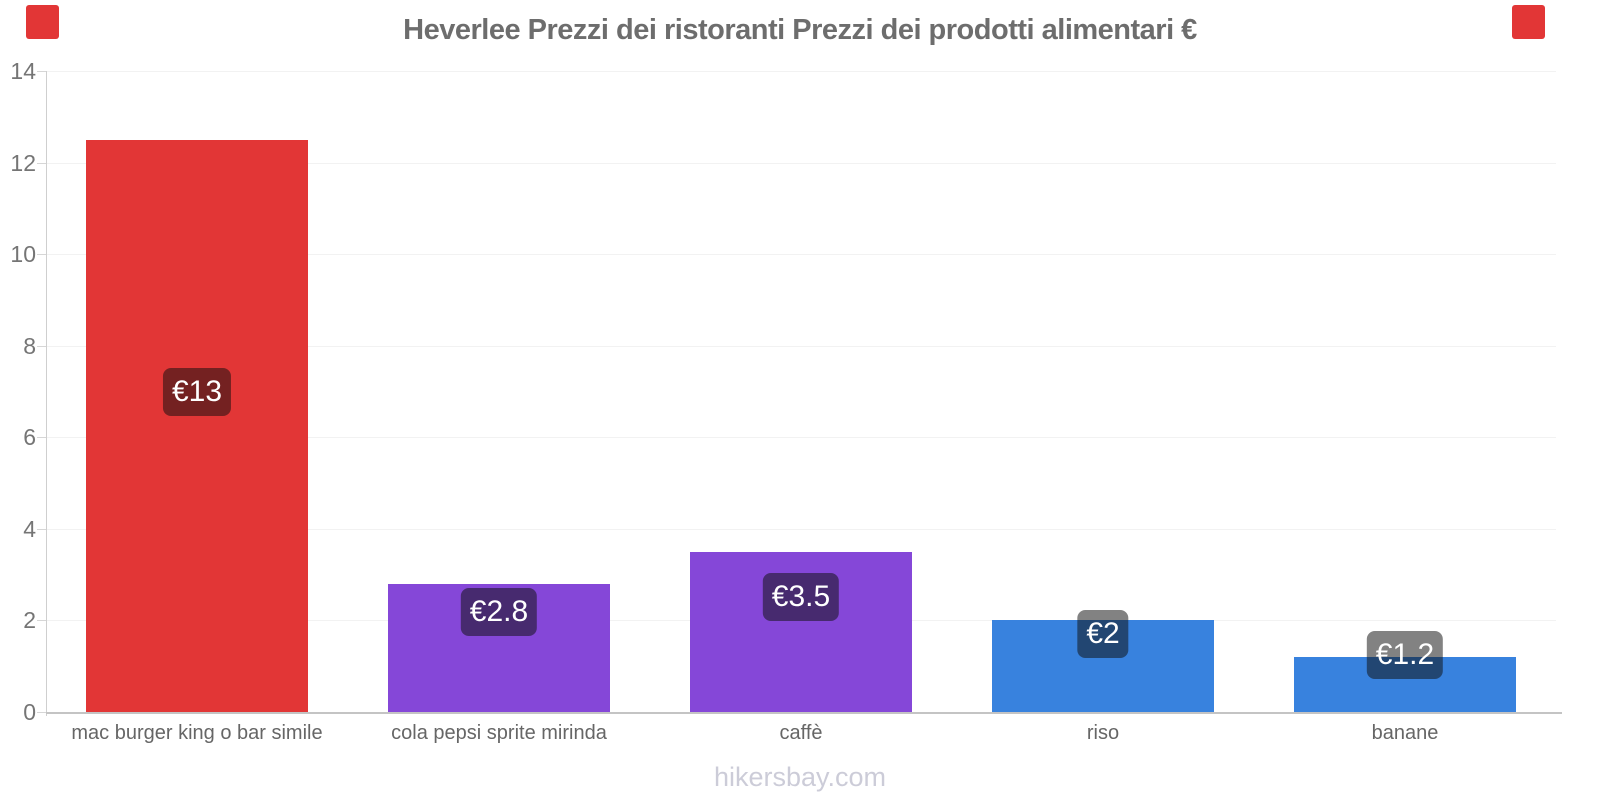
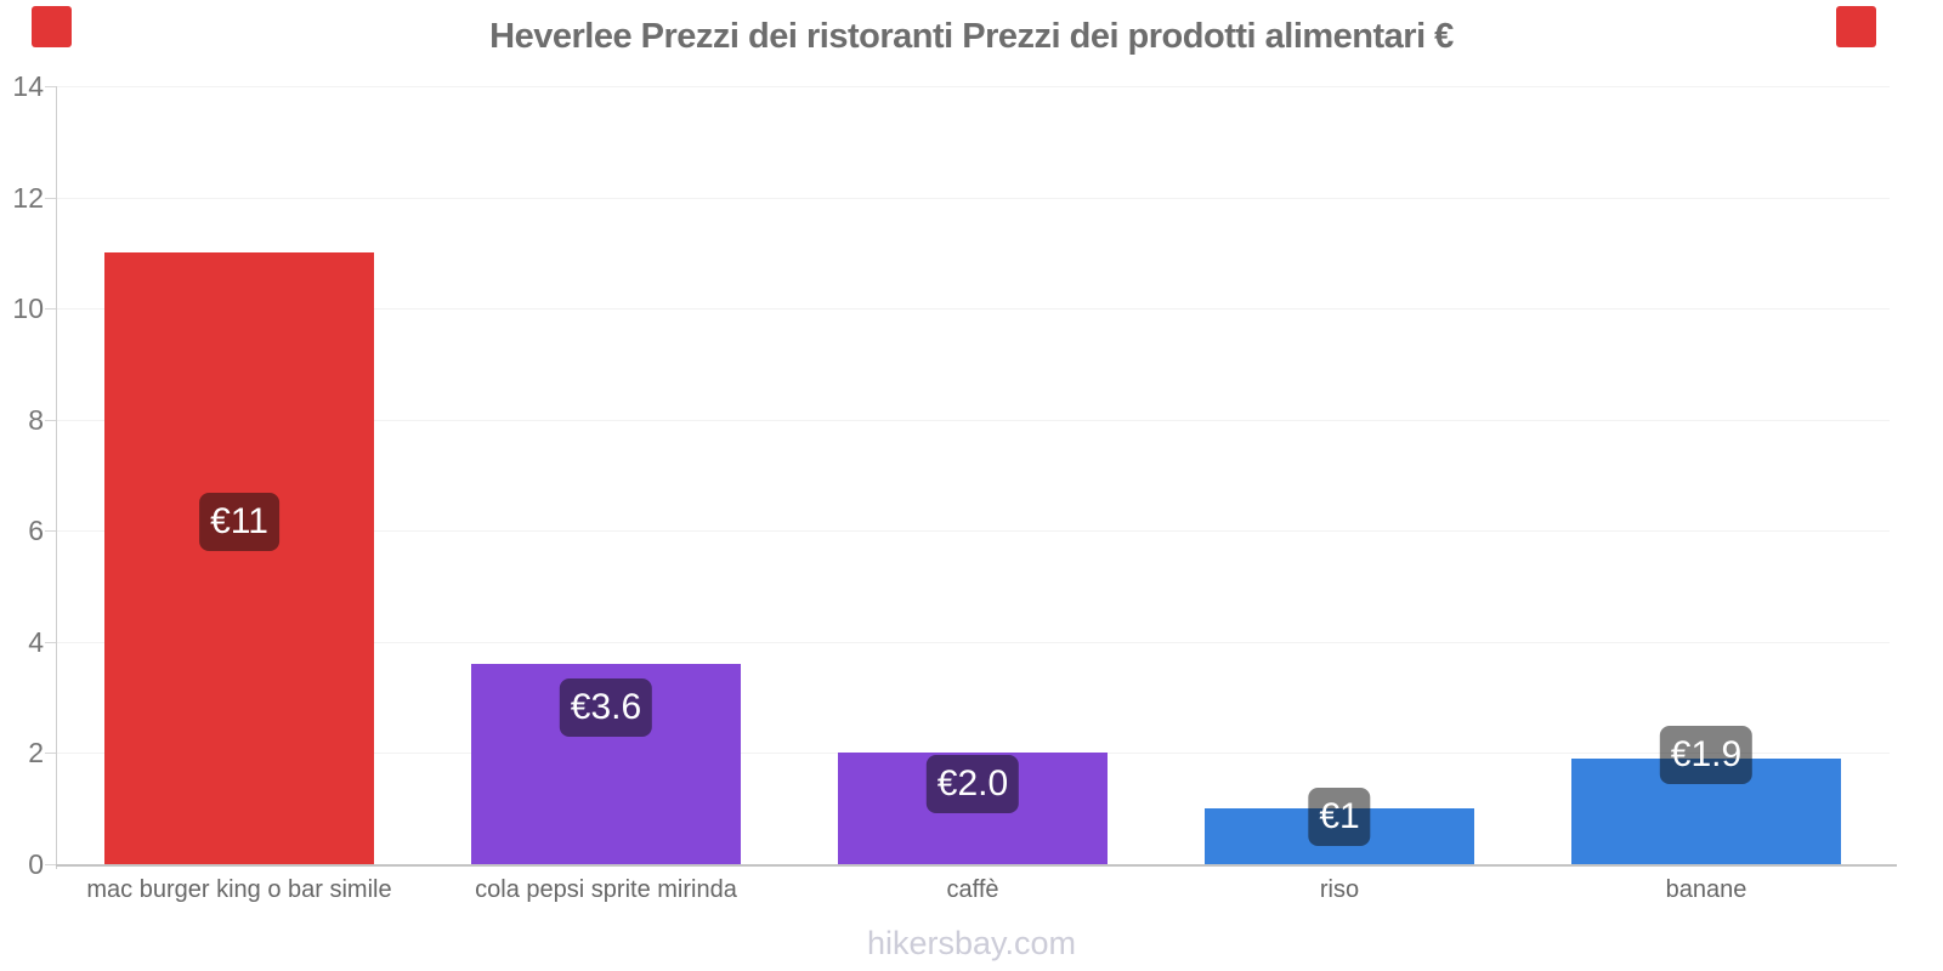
mac burger king o bar simile: €13 -> €11
cola pepsi sprite mirinda: €2.8 -> €3.6
caffè: €3.5 -> €2.0
riso: €2 -> €1
banane: €1.2 -> €1.9
